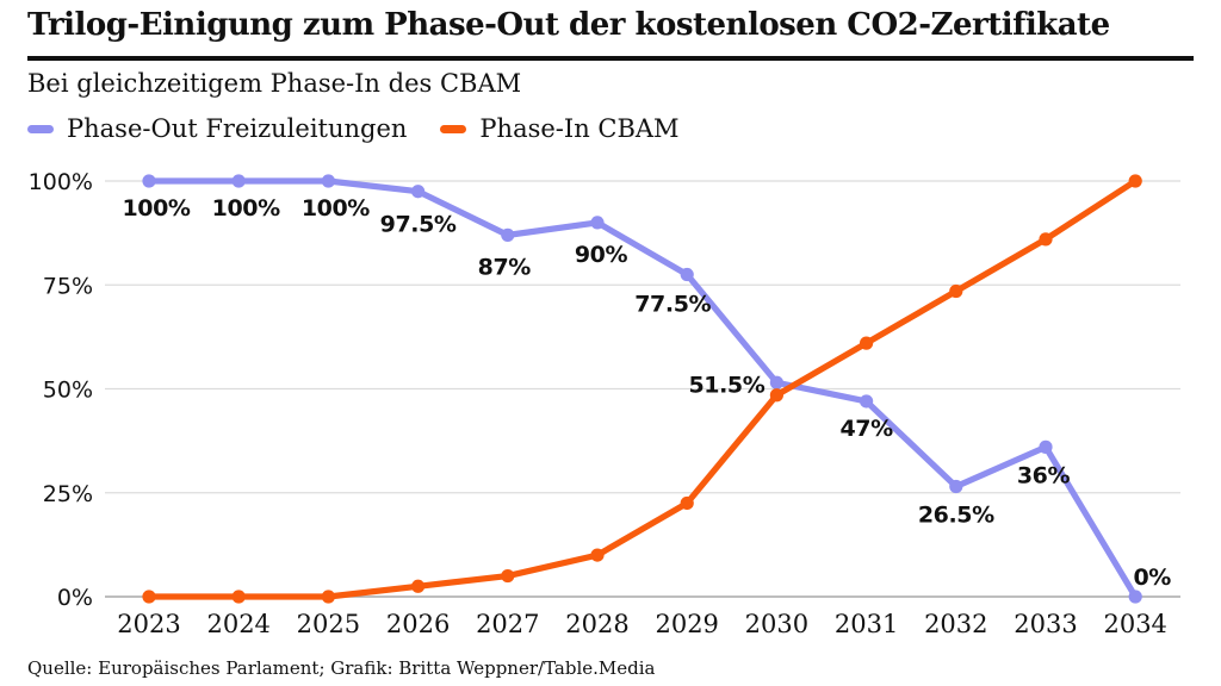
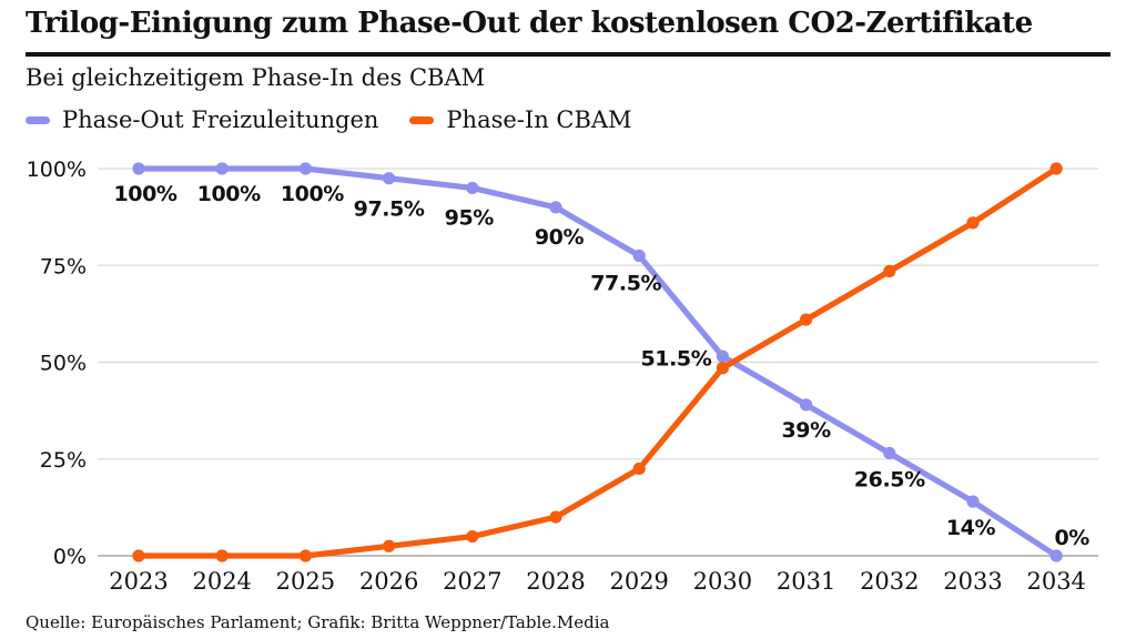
Phase-Out Freizuleitungen/2027: 87% -> 95%
Phase-Out Freizuleitungen/2031: 47% -> 39%
Phase-Out Freizuleitungen/2033: 36% -> 14%
